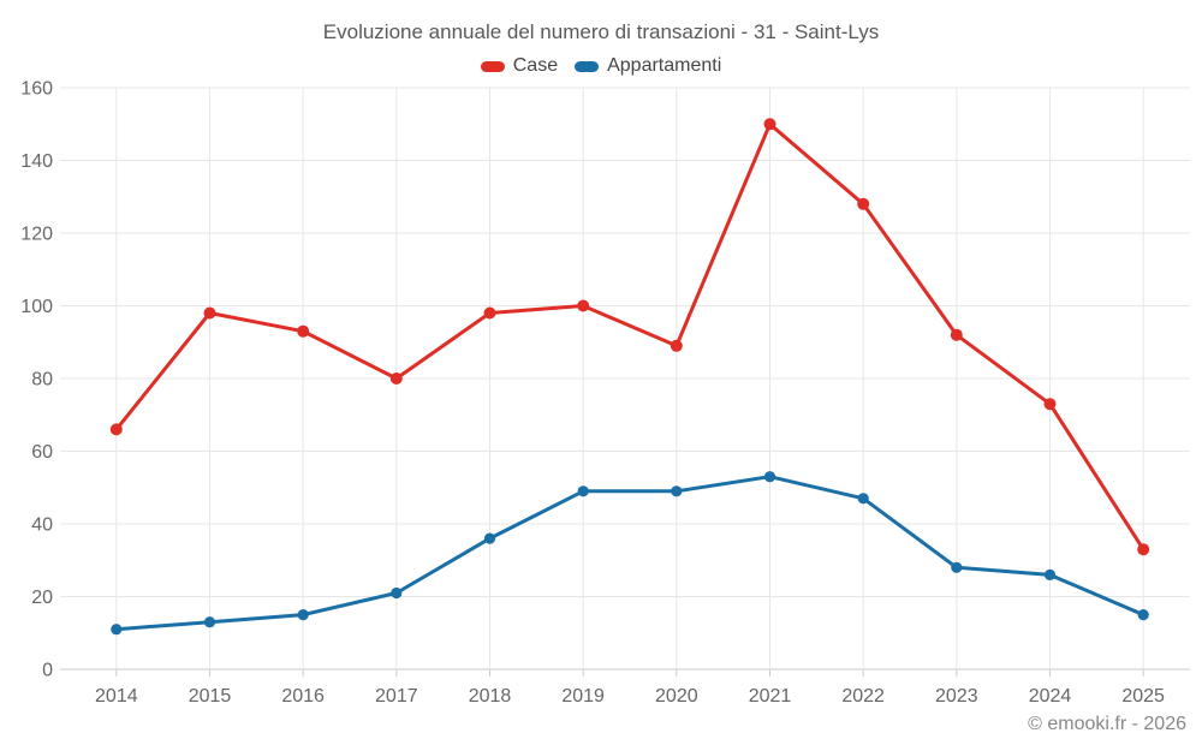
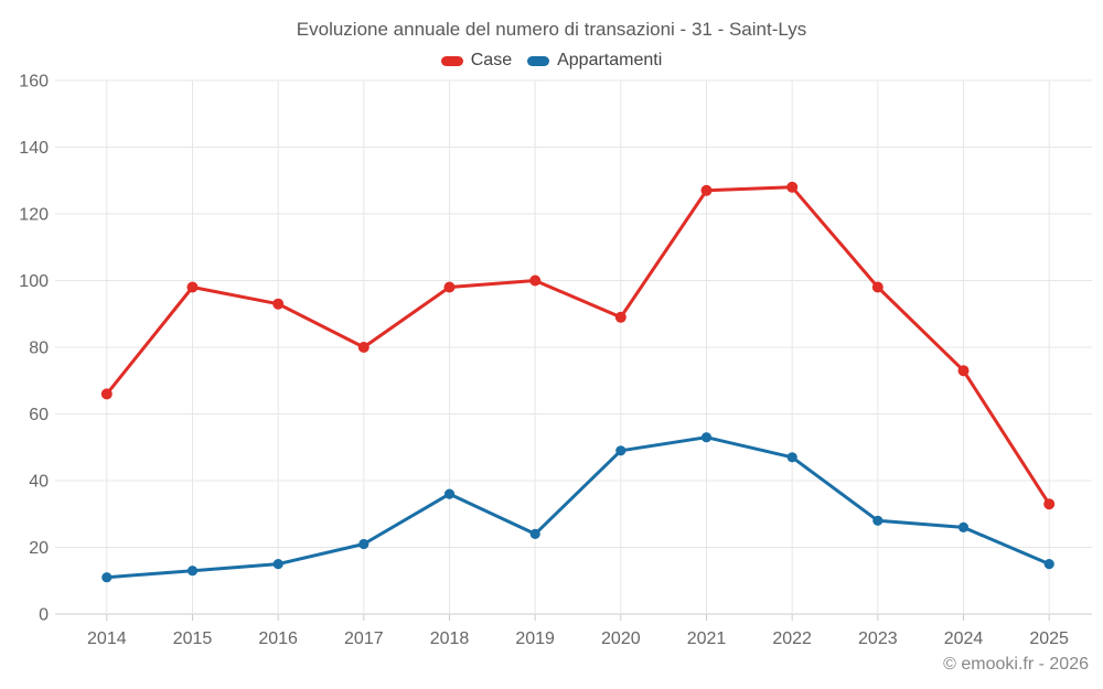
Appartamenti/2019: 49 -> 24
Case/2021: 150 -> 127
Case/2023: 92 -> 98
